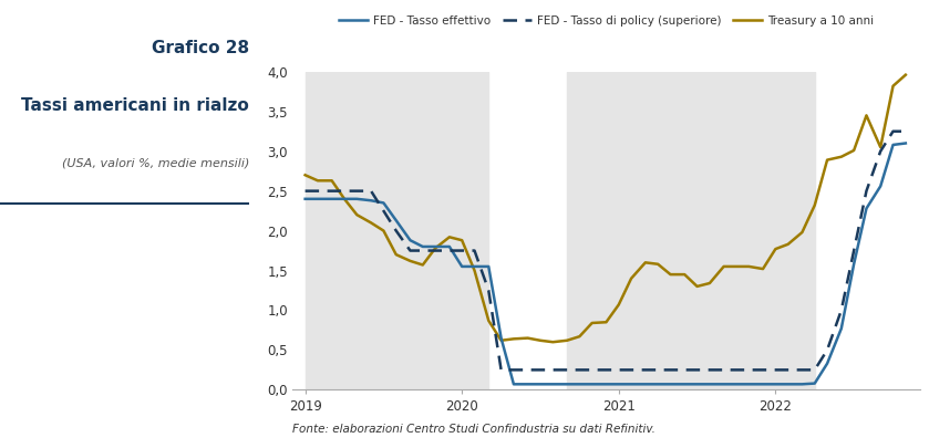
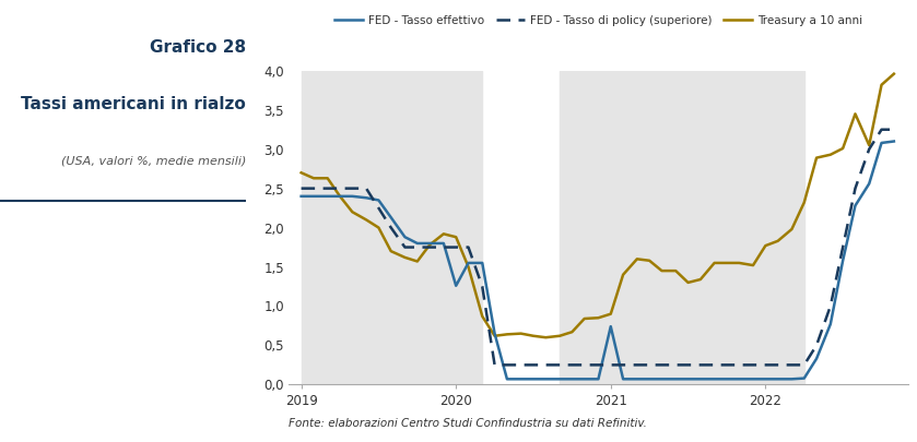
FED - Tasso effettivo/2020: 1,55 -> 1,26
FED - Tasso effettivo/2021: 0,07 -> 0,74
Treasury a 10 anni/2021: 1,07 -> 0,90
